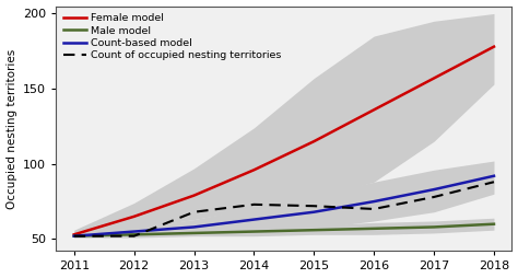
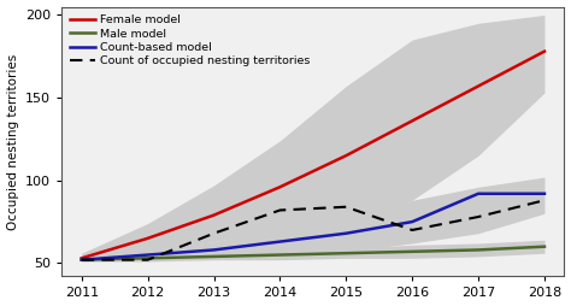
Count of occupied nesting territories/2014: 73 -> 82
Count of occupied nesting territories/2015: 72 -> 84
Count-based model/2017: 83 -> 92
